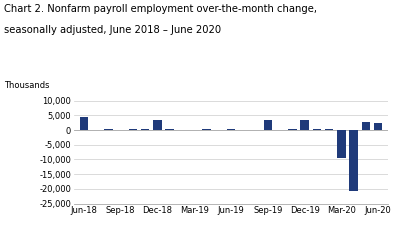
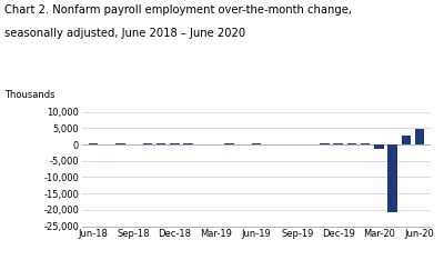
Jun-18: 4,500 -> 200
Dec-18: 3,500 -> 200
Sep-19: 3,500 -> 100
Dec-19: 3,500 -> 200
Mar-20: -9,500 -> -1,400
Jun-20: 2,500 -> 4,800
